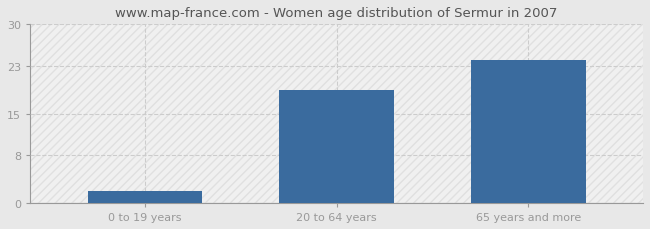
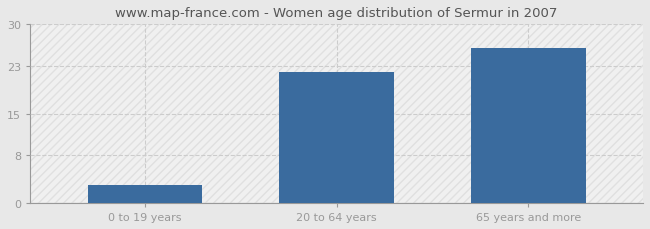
0 to 19 years: 2 -> 3
20 to 64 years: 19 -> 22
65 years and more: 24 -> 26
